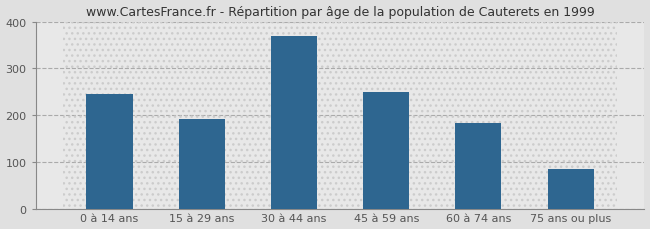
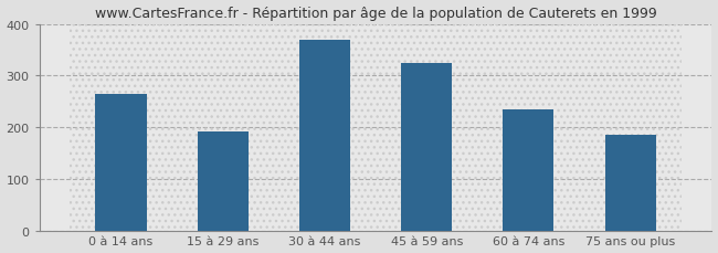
0 à 14 ans: 245 -> 265
45 à 59 ans: 250 -> 325
60 à 74 ans: 182 -> 235
75 ans ou plus: 85 -> 185
